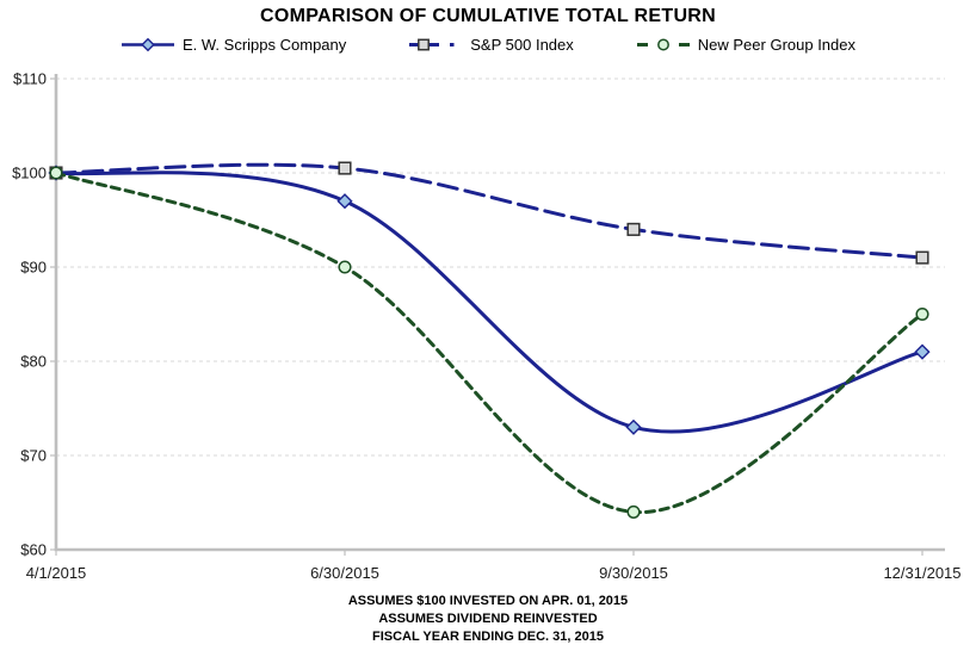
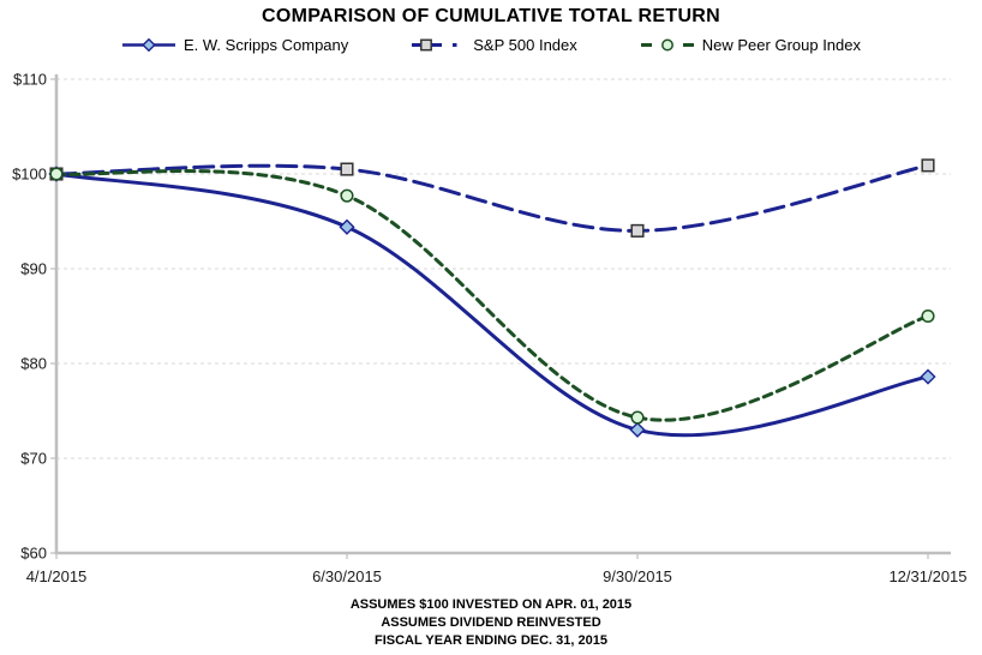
E. W. Scripps Company/6/30/2015: $97 -> $94
New Peer Group Index/6/30/2015: $90 -> $98
New Peer Group Index/9/30/2015: $64 -> $74
E. W. Scripps Company/12/31/2015: $81 -> $79
S&P 500 Index/12/31/2015: $91 -> $101
